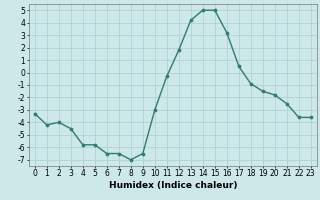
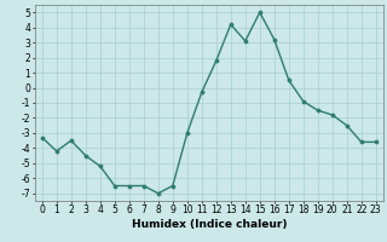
2: -4.0 -> -3.5
4: -5.8 -> -5.2
5: -5.8 -> -6.5
14: 5.0 -> 3.1
